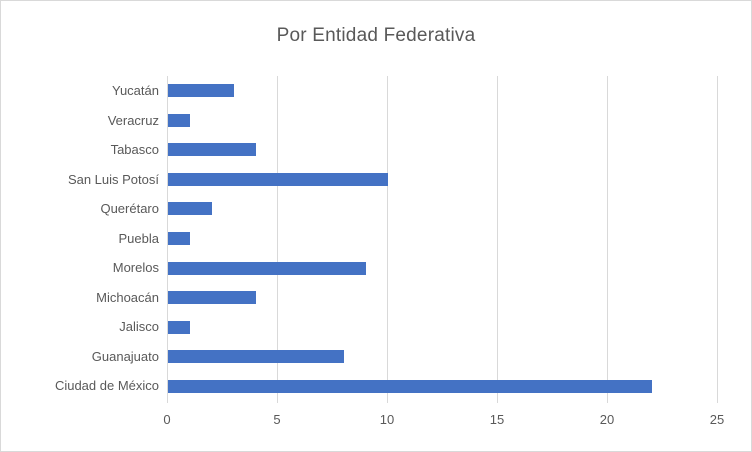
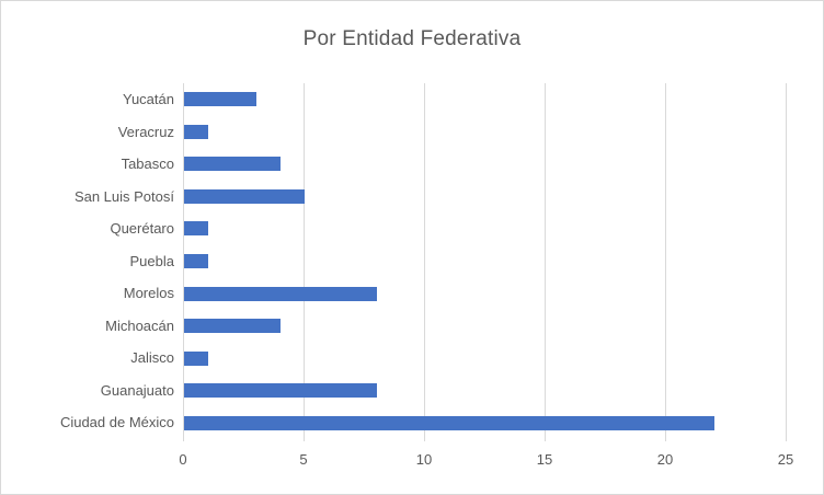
San Luis Potosí: 10 -> 5
Querétaro: 2 -> 1
Morelos: 9 -> 8
